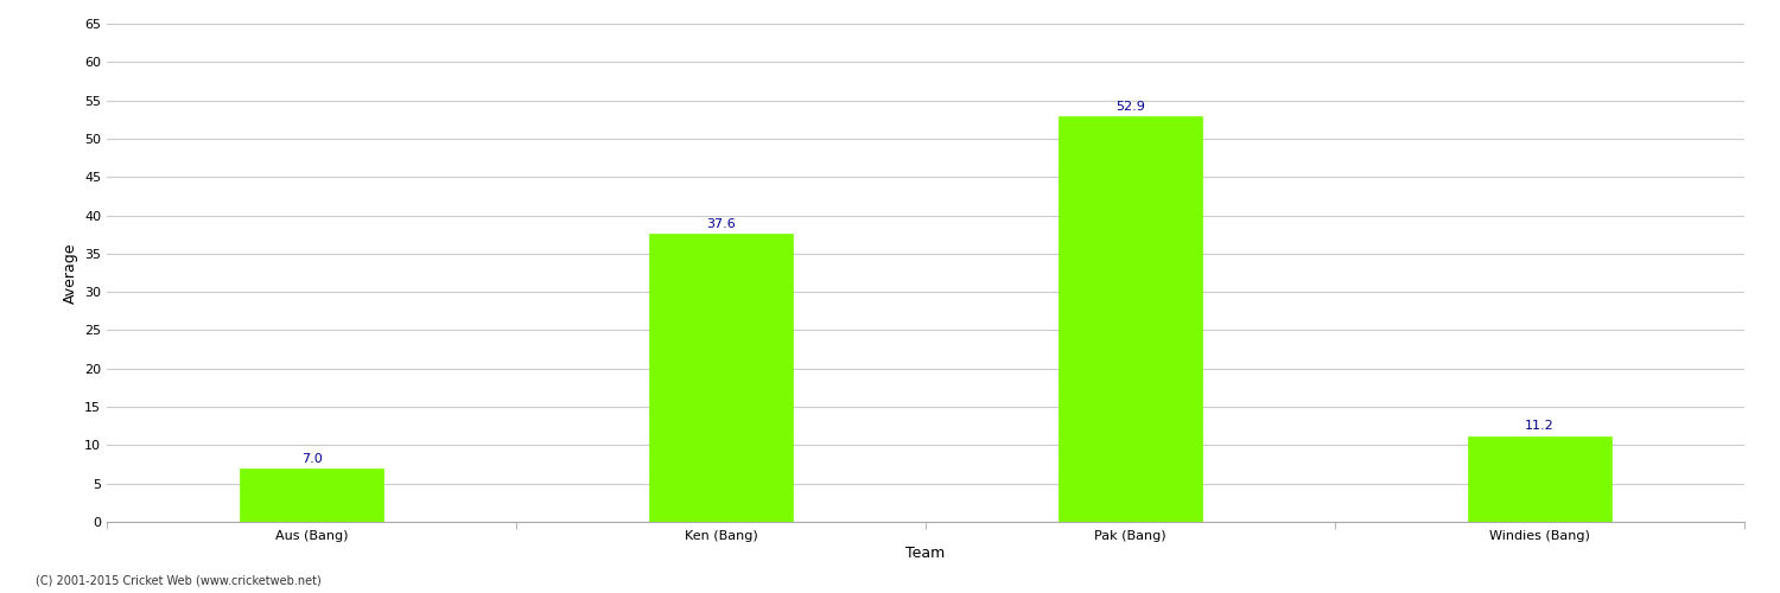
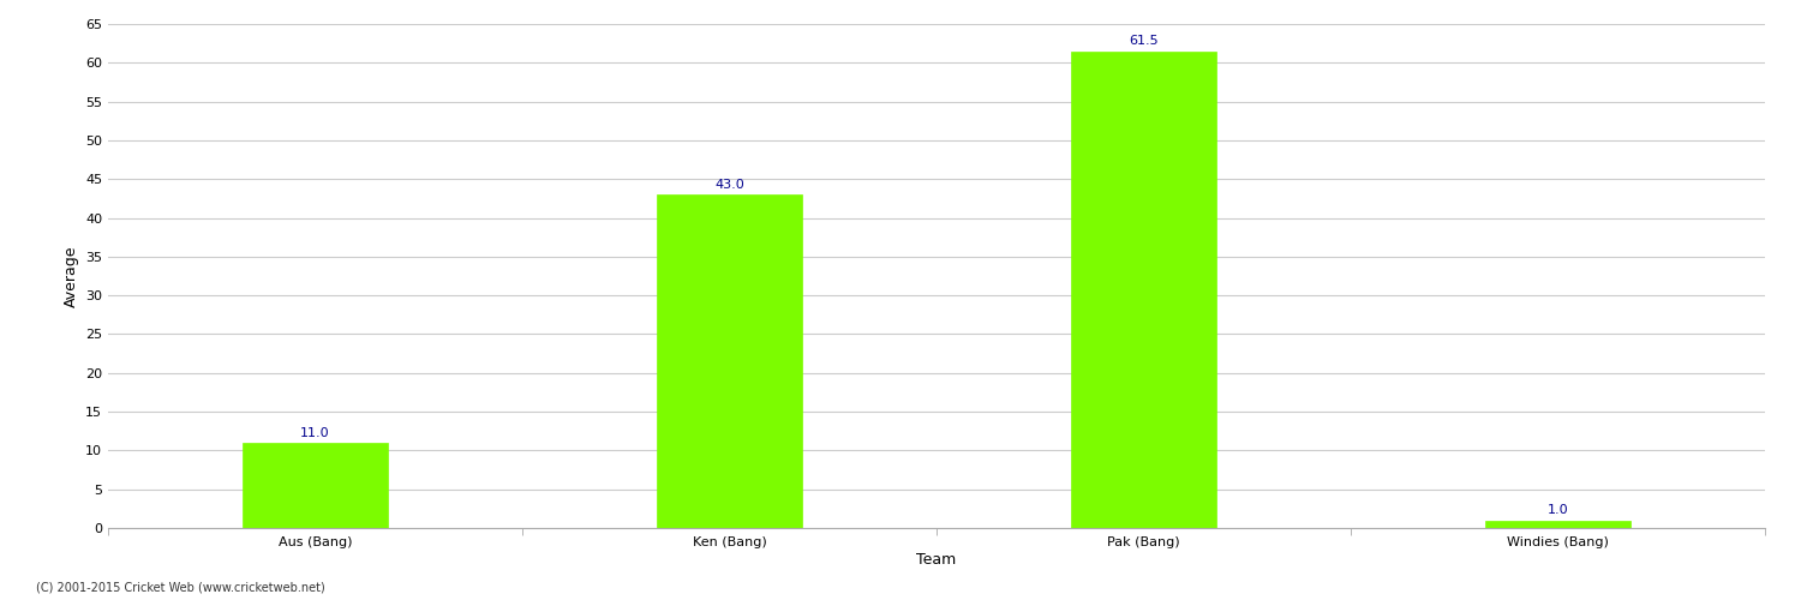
Aus (Bang): 7.0 -> 11.0
Ken (Bang): 37.6 -> 43.0
Pak (Bang): 52.9 -> 61.5
Windies (Bang): 11.2 -> 1.0
